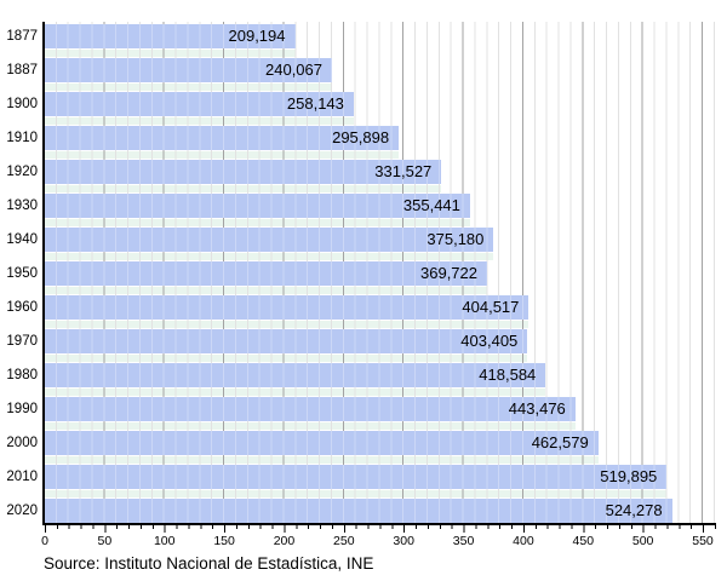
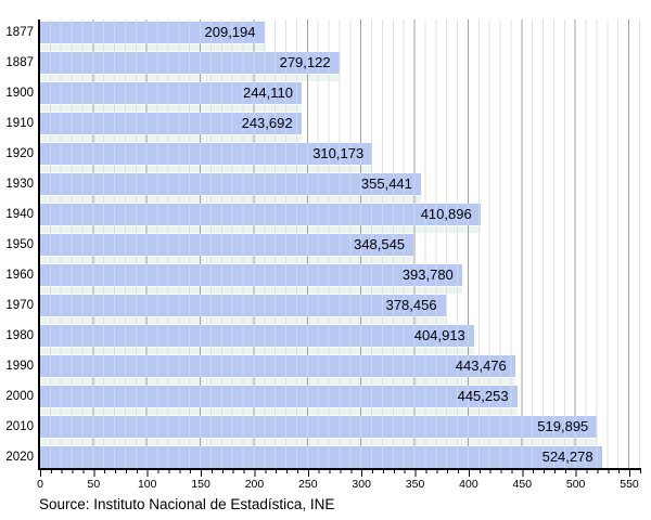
1887: 240,067 -> 279,122
1900: 258,143 -> 244,110
1910: 295,898 -> 243,692
1920: 331,527 -> 310,173
1940: 375,180 -> 410,896
1950: 369,722 -> 348,545
1960: 404,517 -> 393,780
1970: 403,405 -> 378,456
1980: 418,584 -> 404,913
2000: 462,579 -> 445,253
